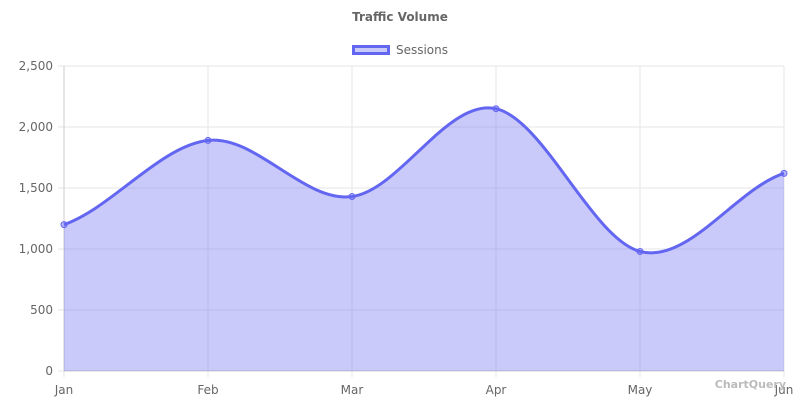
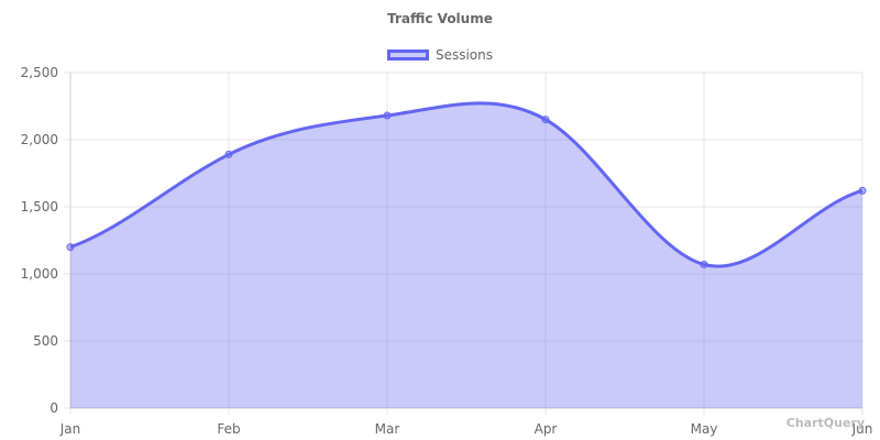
Mar: 1430 -> 2180
May: 980 -> 1070
